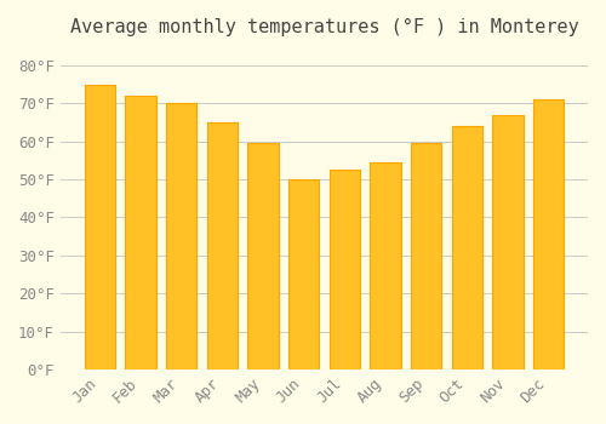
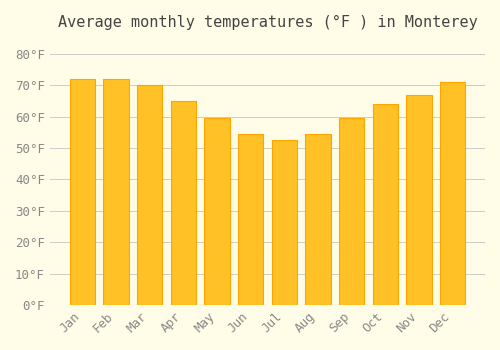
Jan: 75.0°F -> 72.0°F
Jun: 50.0°F -> 54.5°F
